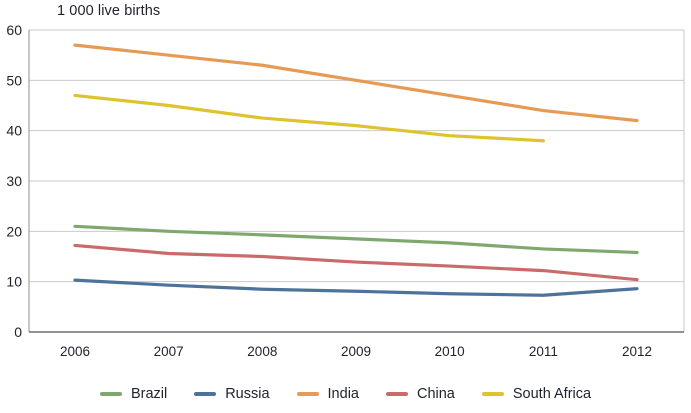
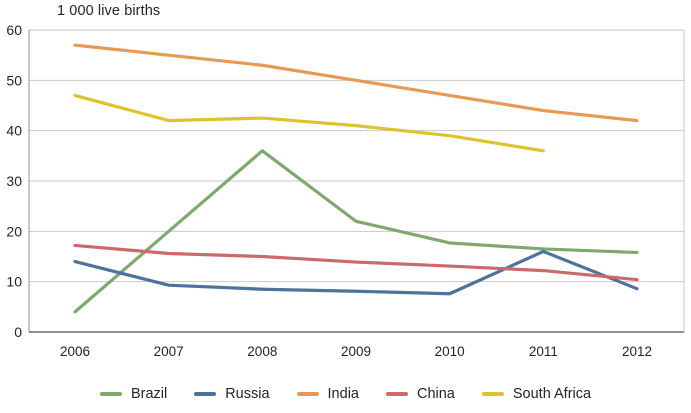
Brazil/2006: 21 -> 4
Russia/2006: 10 -> 14
South Africa/2007: 45 -> 42
Brazil/2008: 19 -> 36
Brazil/2009: 18 -> 22
Russia/2011: 7 -> 16
South Africa/2011: 38 -> 36
